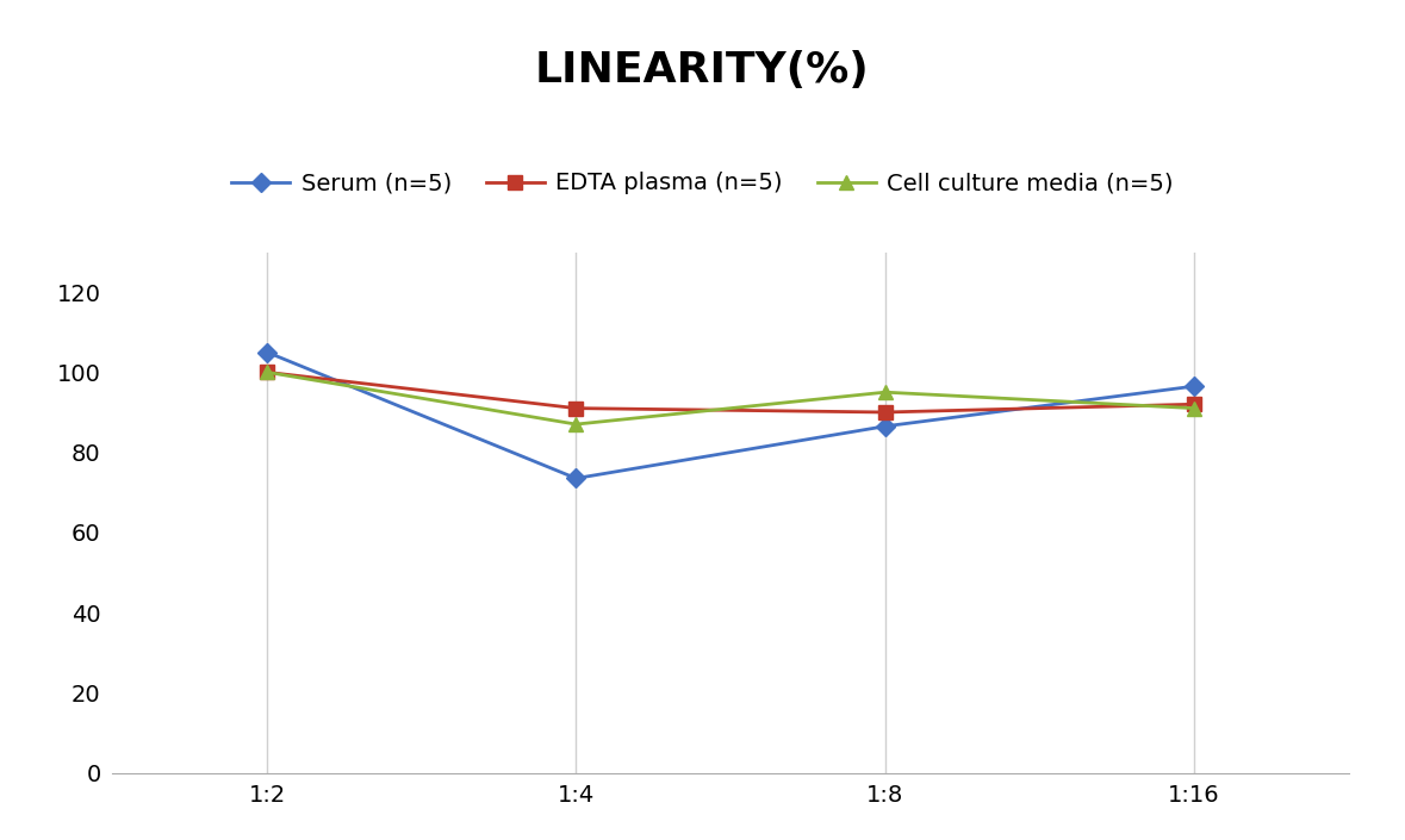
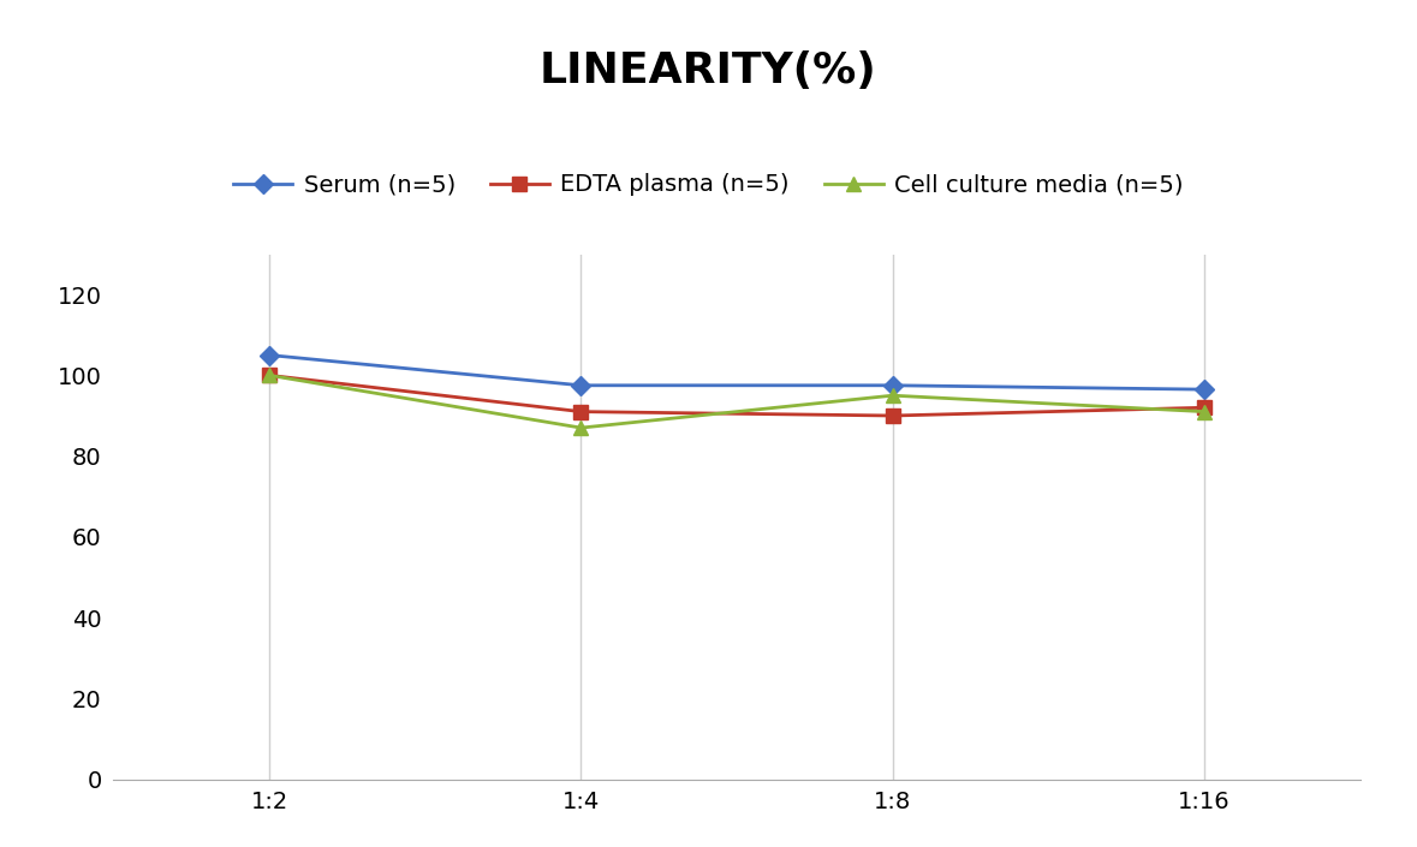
Serum (n=5)/1:4: 73.5 -> 97.5
Serum (n=5)/1:8: 86.5 -> 97.5
